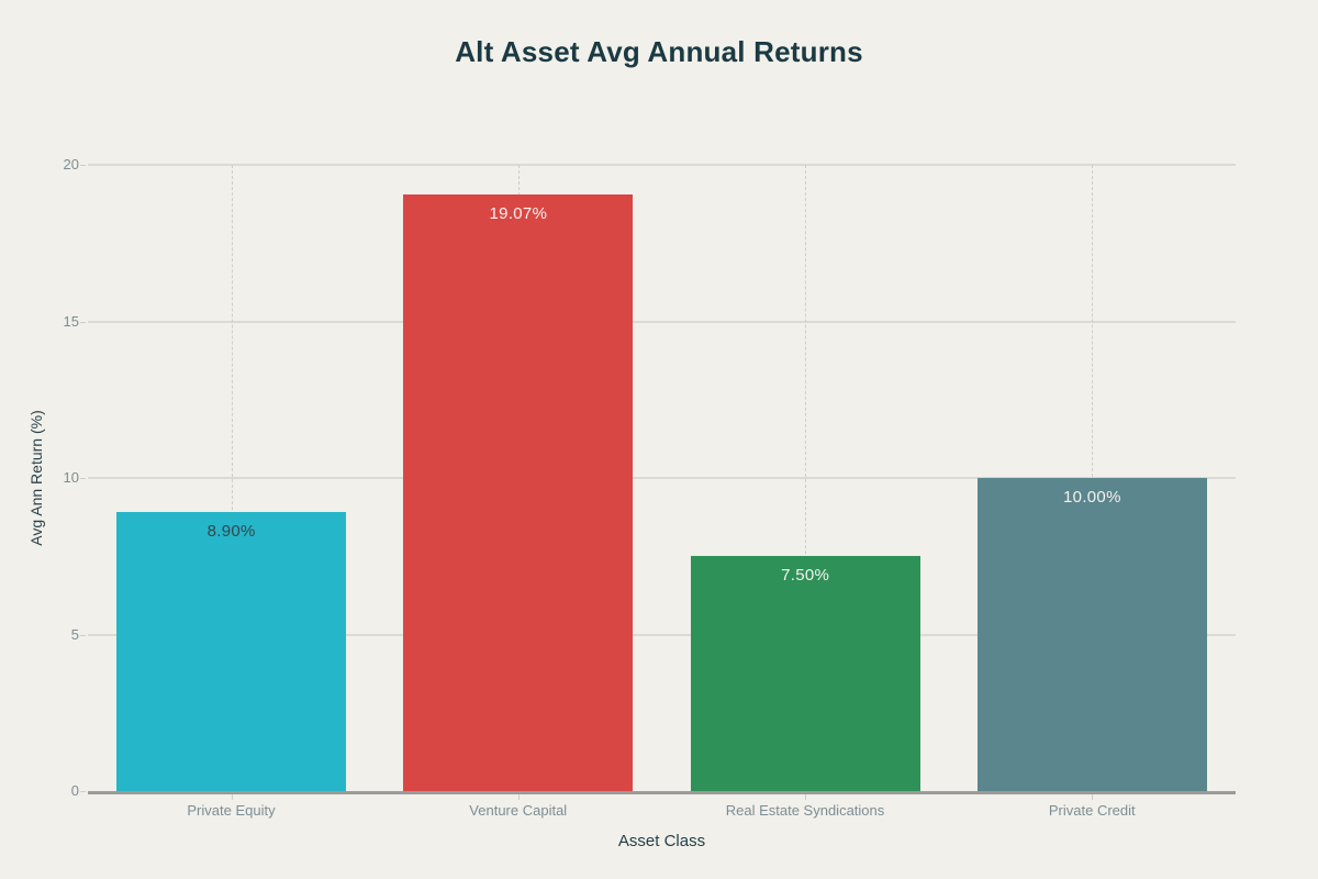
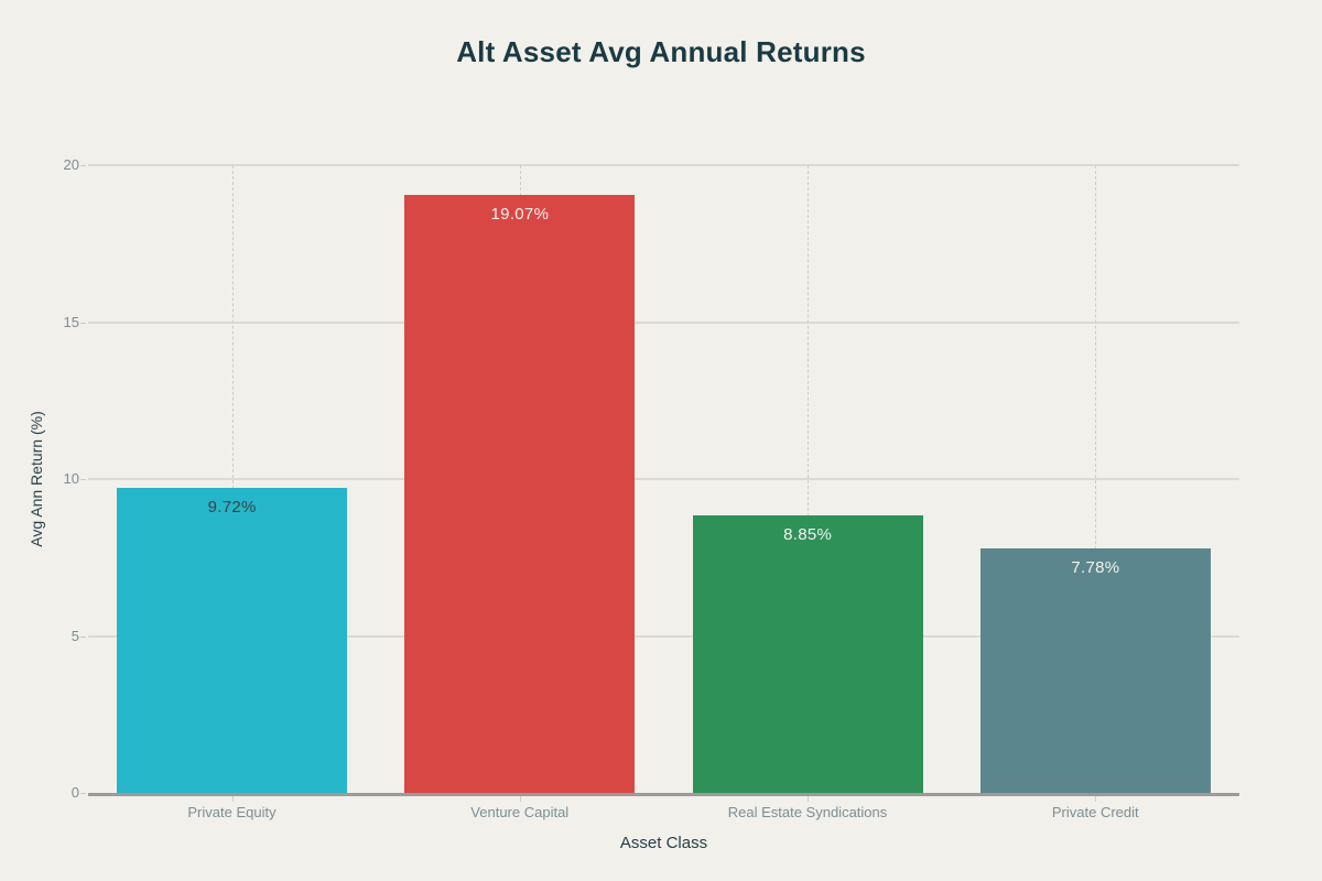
Private Equity: 8.90% -> 9.72%
Real Estate Syndications: 7.50% -> 8.85%
Private Credit: 10.00% -> 7.78%
